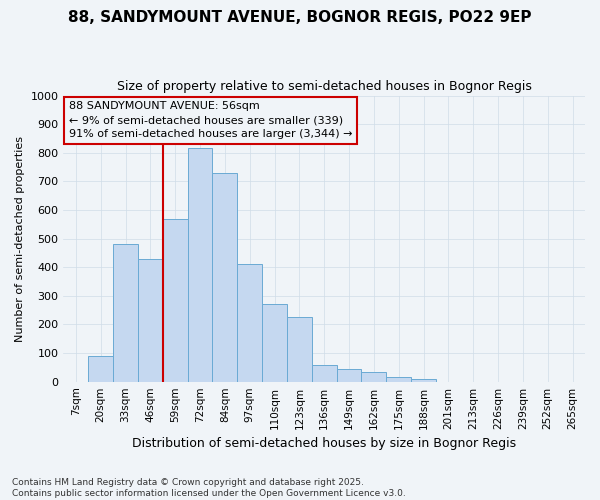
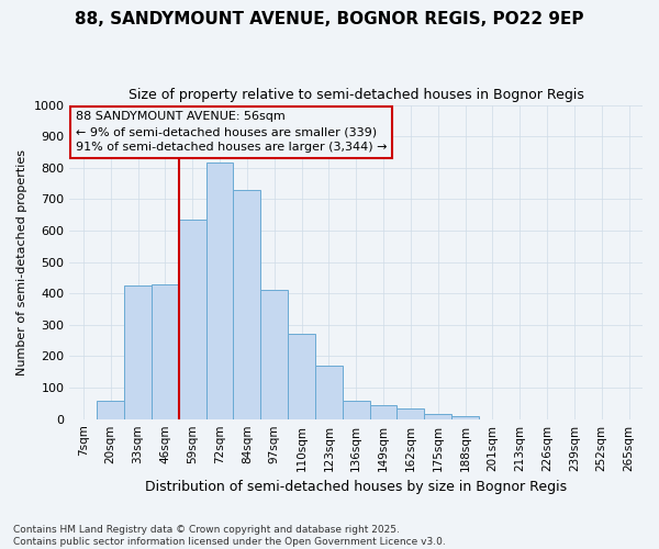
20sqm: 90 -> 60
33sqm: 480 -> 425
59sqm: 570 -> 635
123sqm: 225 -> 170
